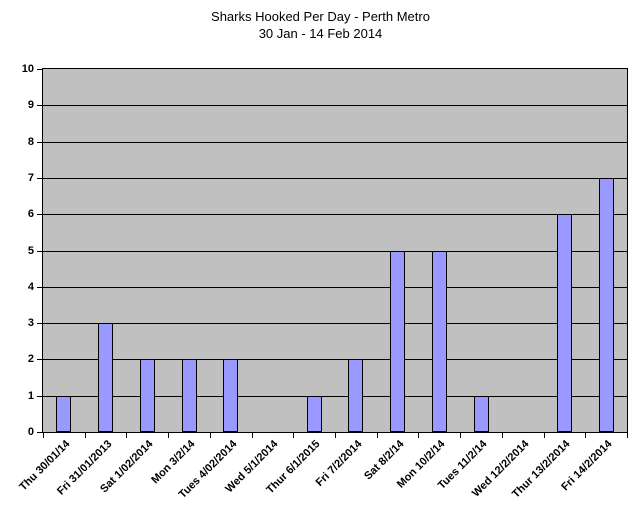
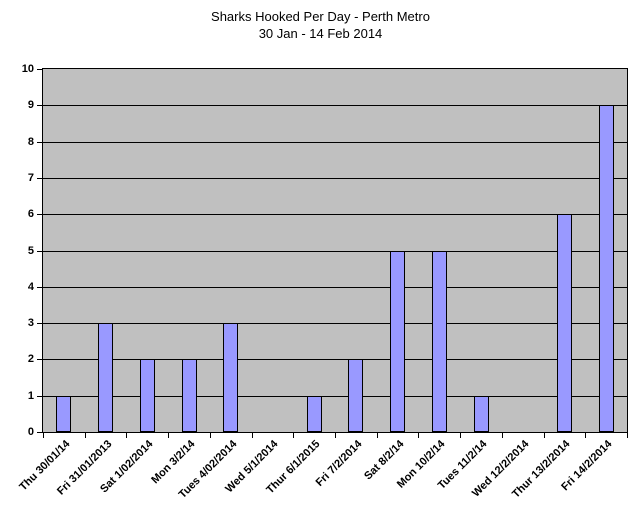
Tues 4/02/2014: 2 -> 3
Fri 14/2/2014: 7 -> 9
